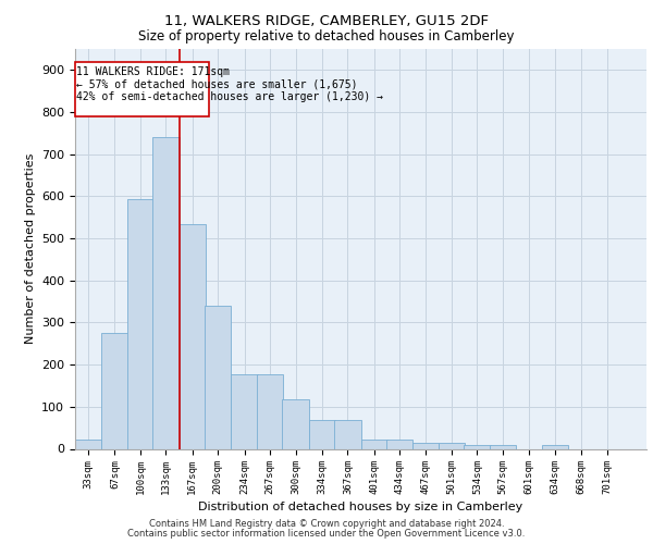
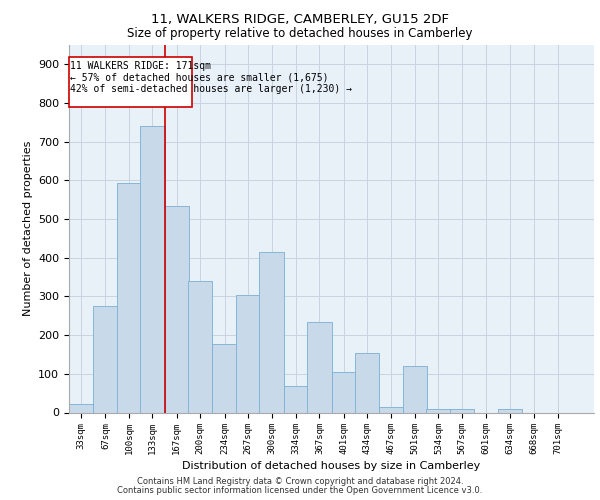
267sqm: 178 -> 305
300sqm: 118 -> 415
367sqm: 68 -> 235
401sqm: 22 -> 105
434sqm: 22 -> 155
501sqm: 13 -> 120
